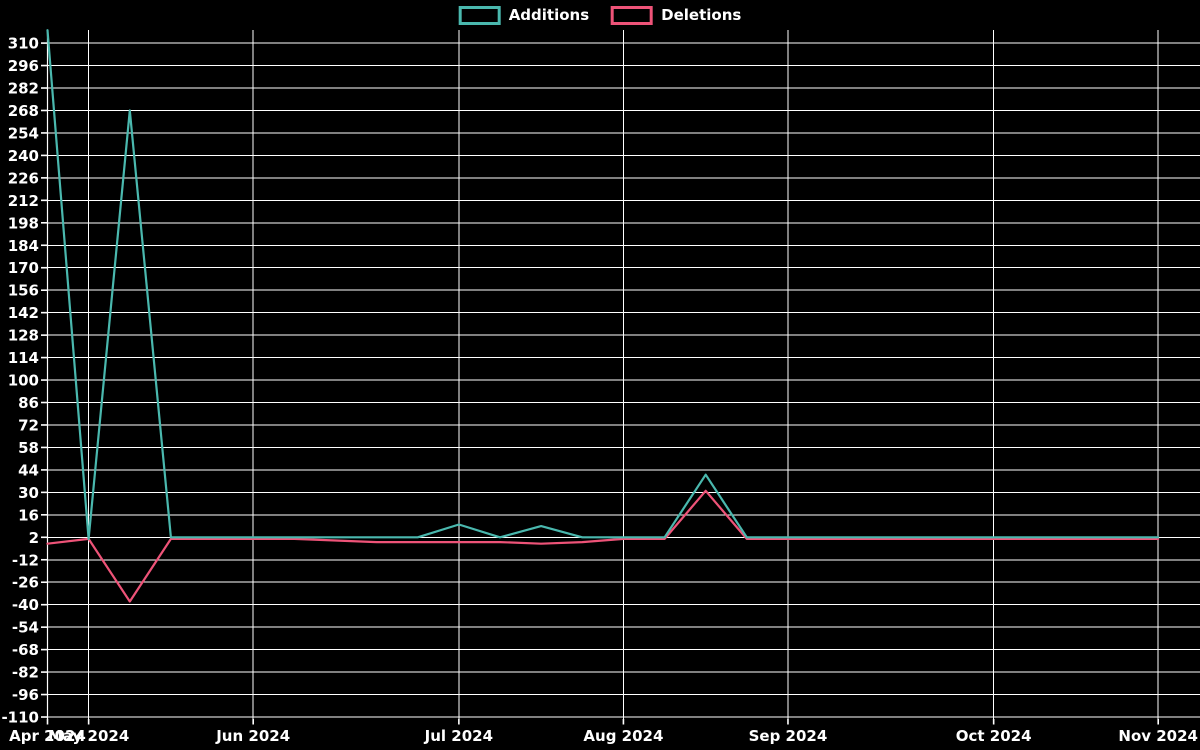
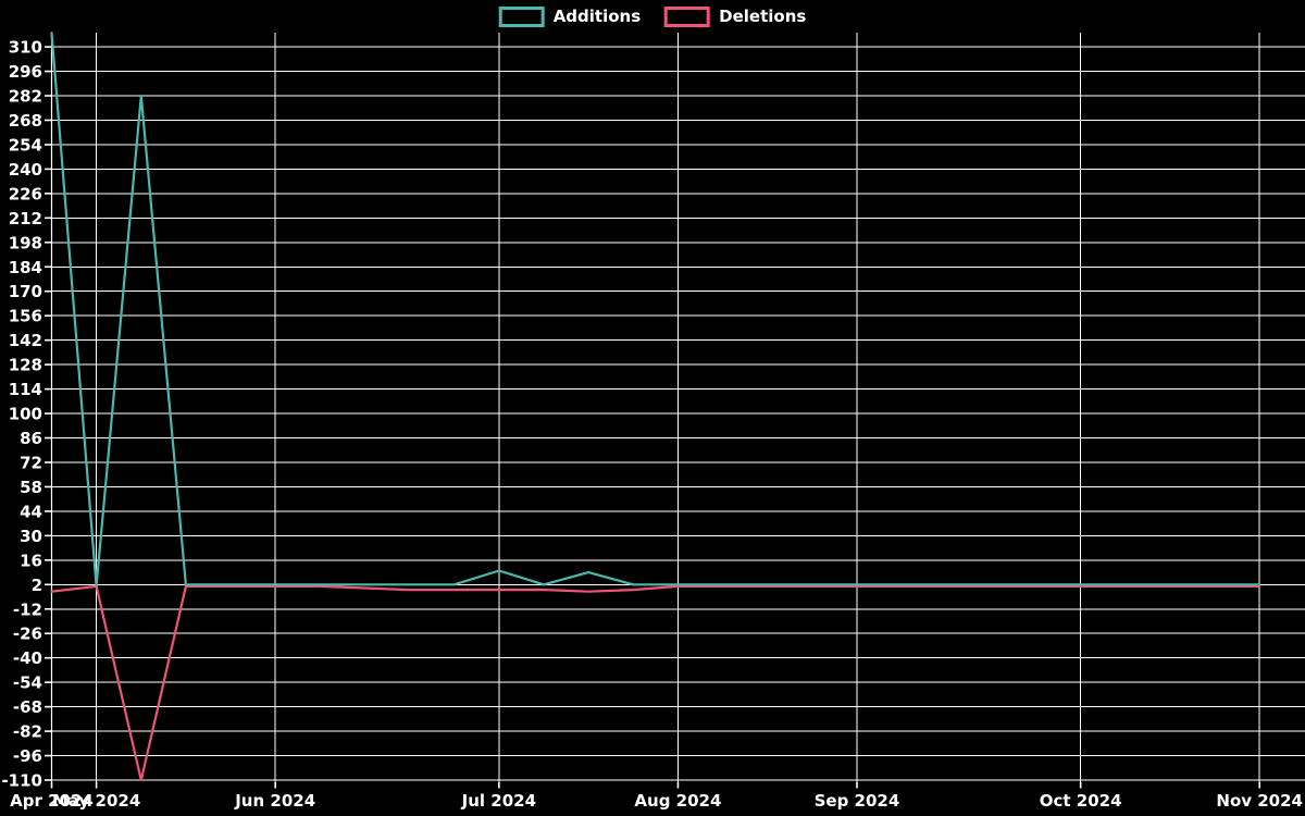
Additions/2: 268 -> 282
Deletions/2: -38 -> -110
Additions/16: 41 -> 2
Deletions/16: 31 -> 1
